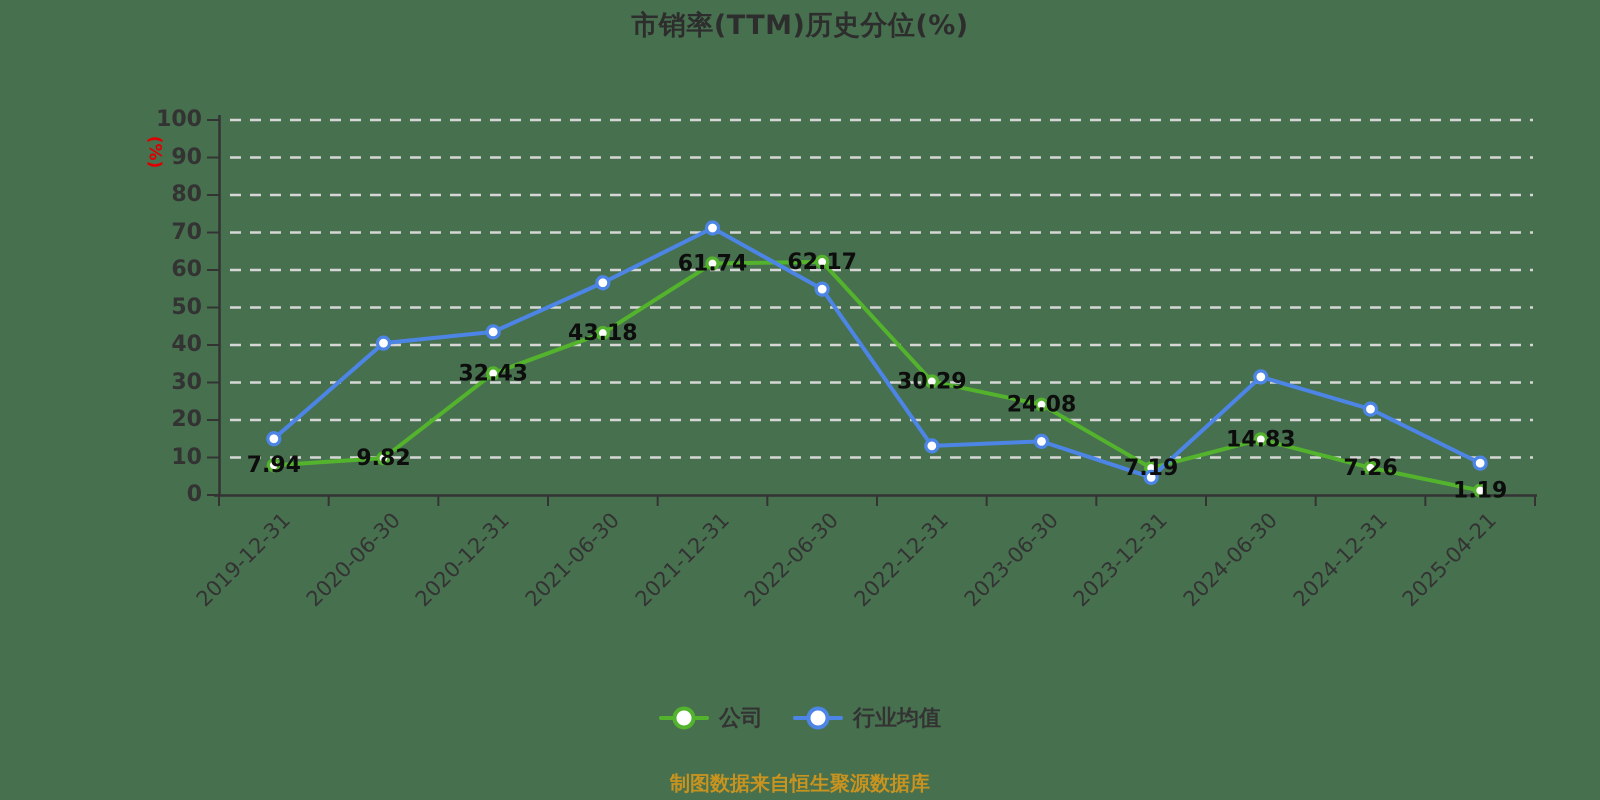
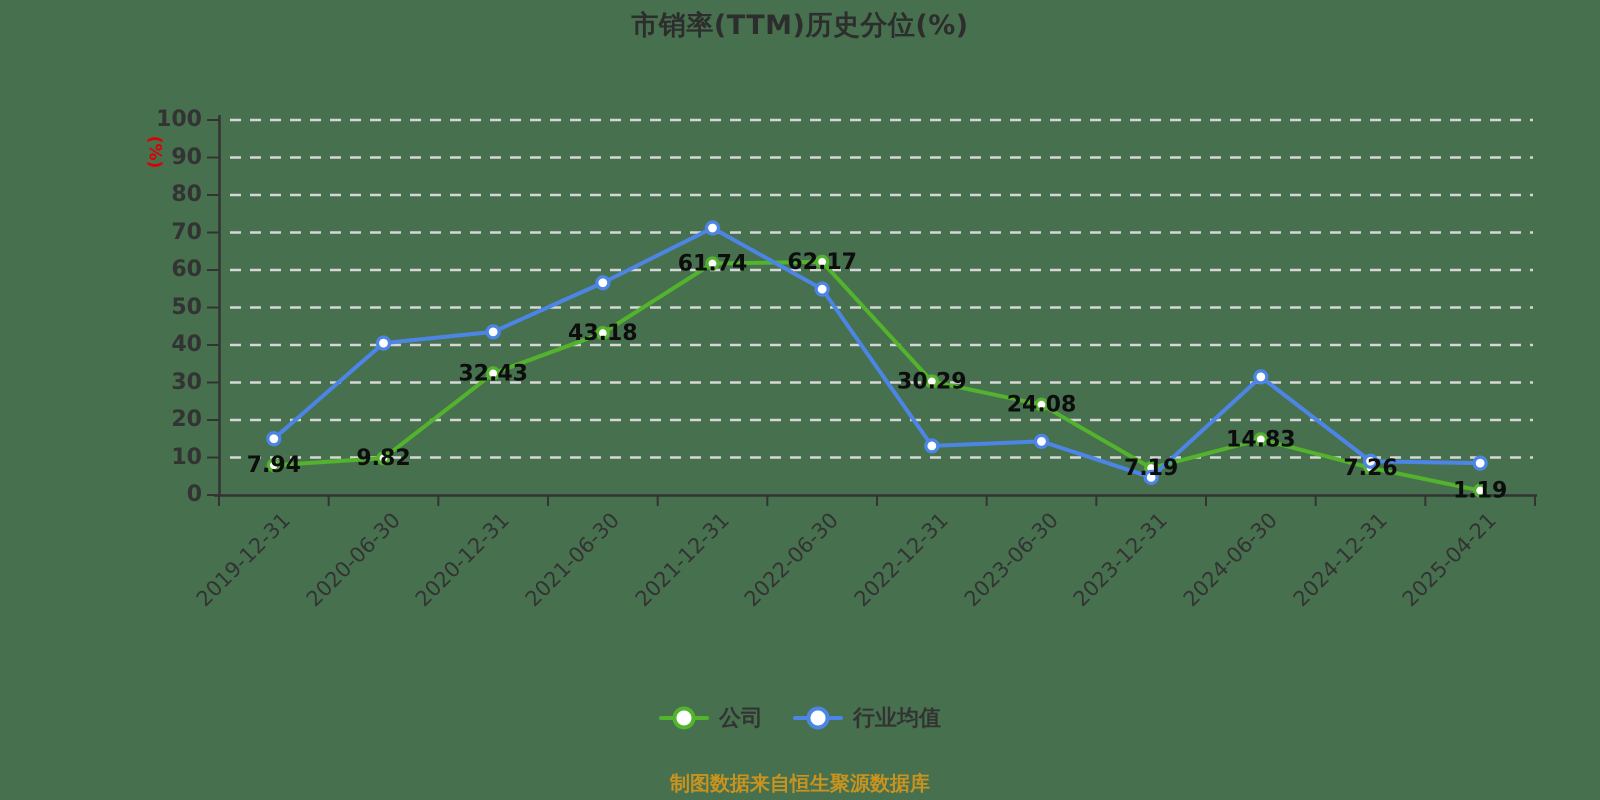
行业均值/2024-12-31: 23 -> 9
